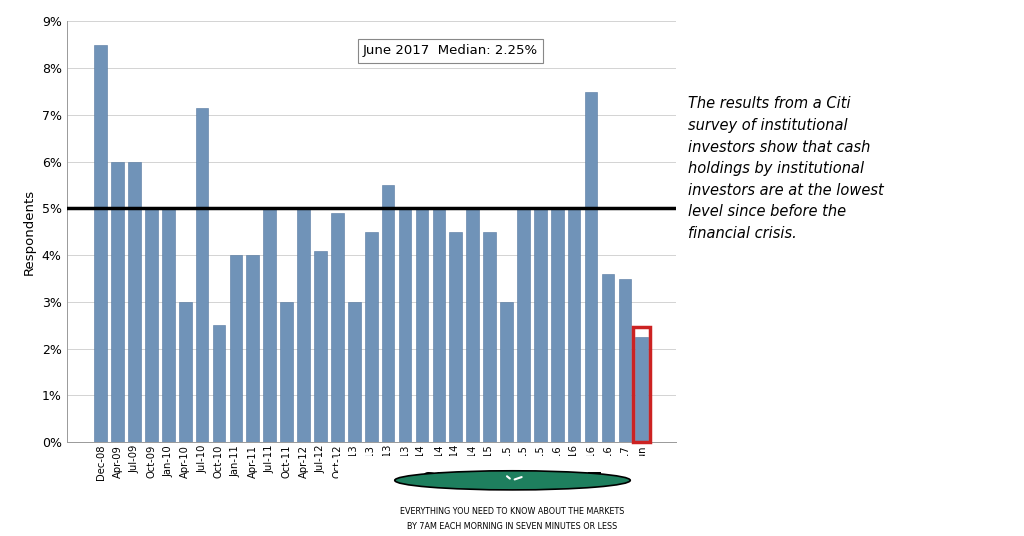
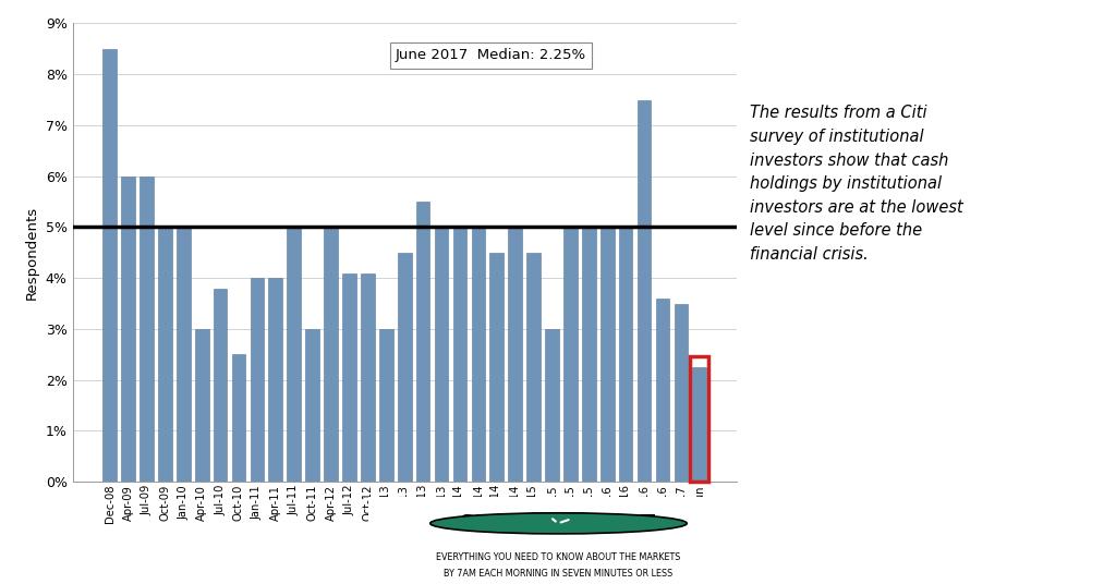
Jul-10: 7.15% -> 3.80%
Oct-12: 4.90% -> 4.10%
